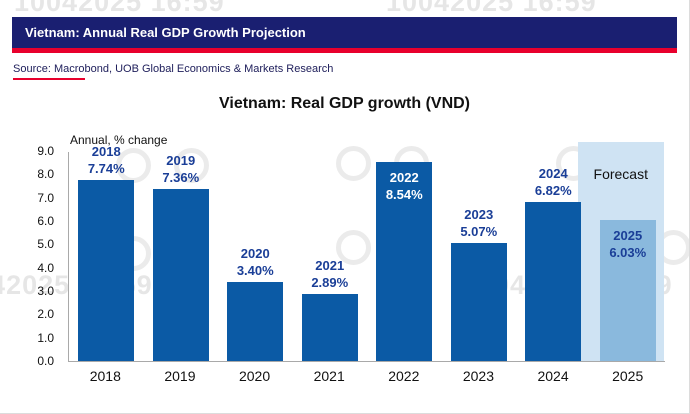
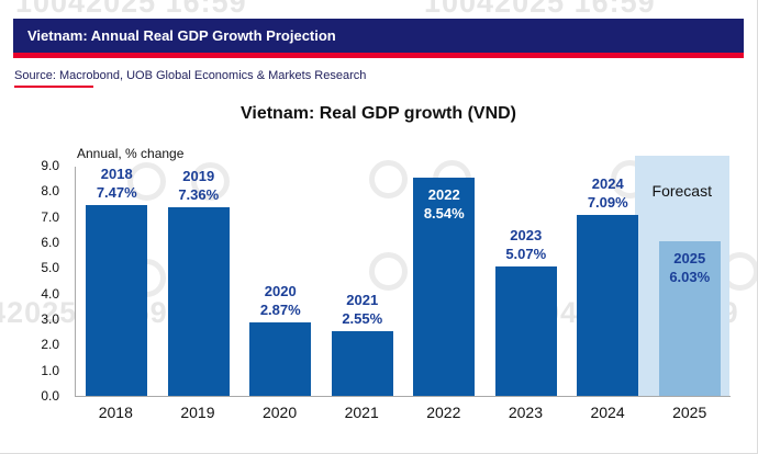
2018: 7.74% -> 7.47%
2020: 3.40% -> 2.87%
2021: 2.89% -> 2.55%
2024: 6.82% -> 7.09%
